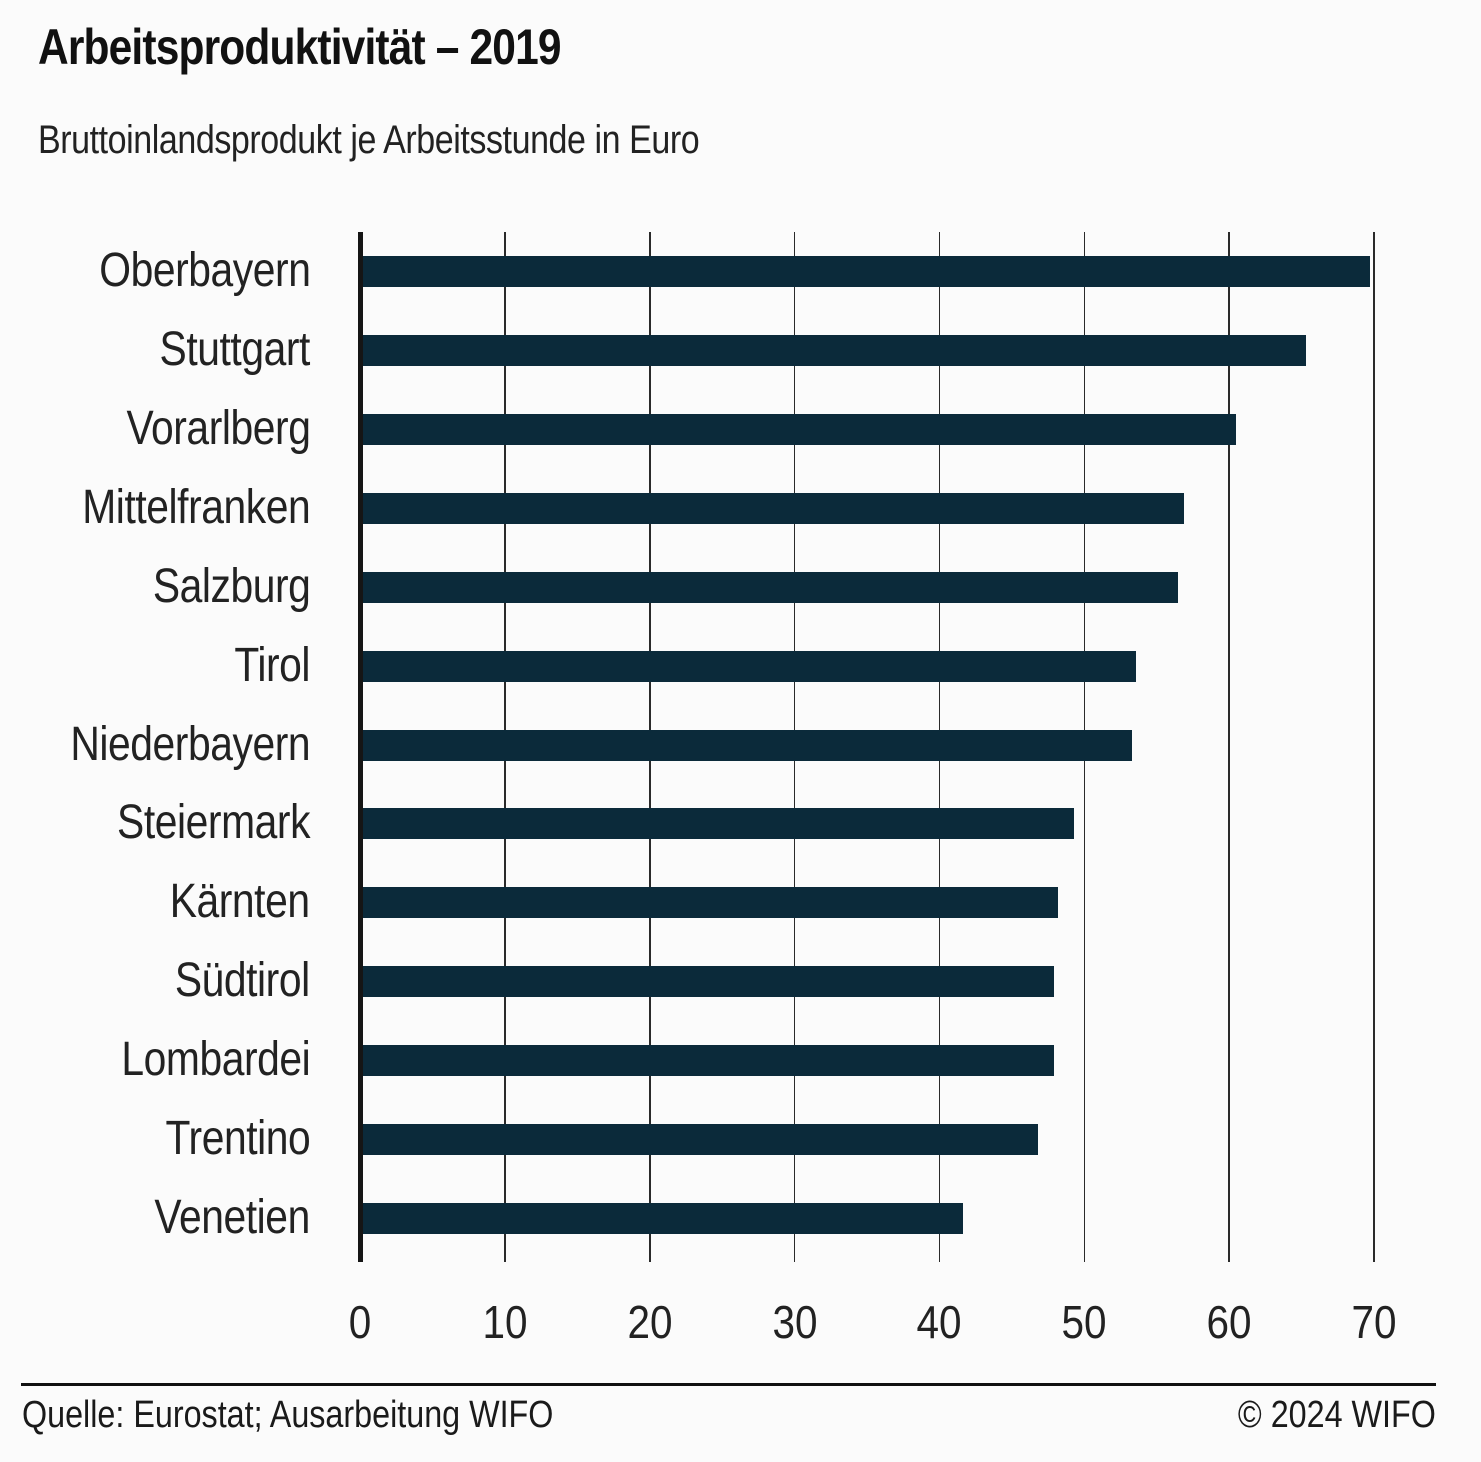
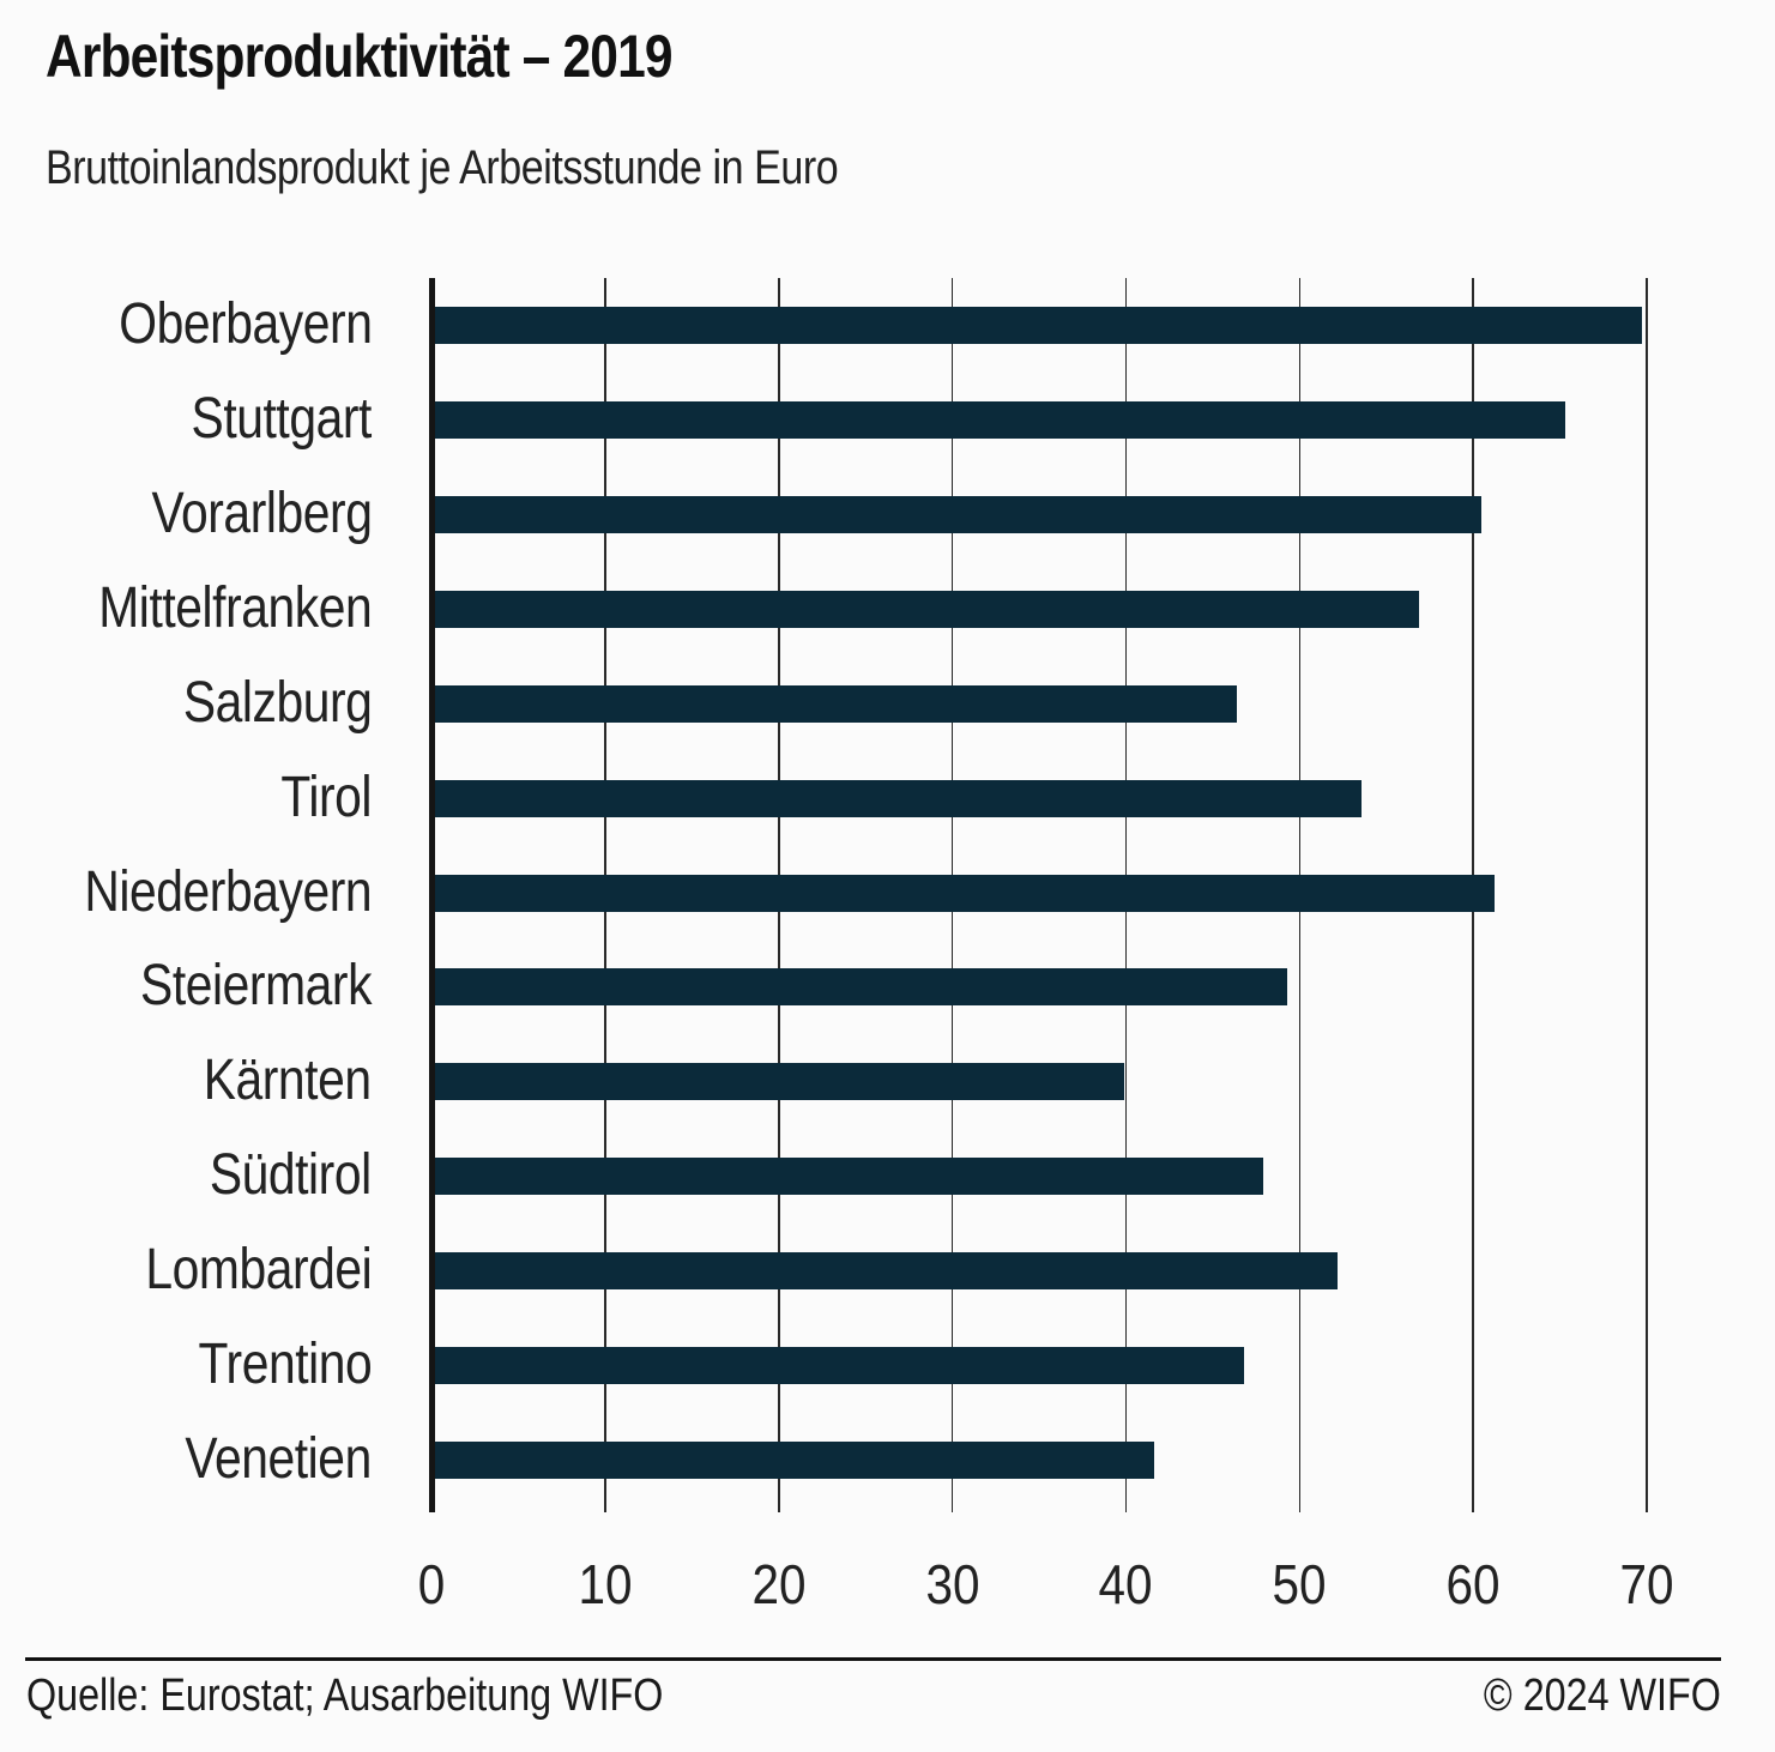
Salzburg: 56.5 -> 46.4
Niederbayern: 53.3 -> 61.2
Kärnten: 48.2 -> 39.9
Lombardei: 47.9 -> 52.2
